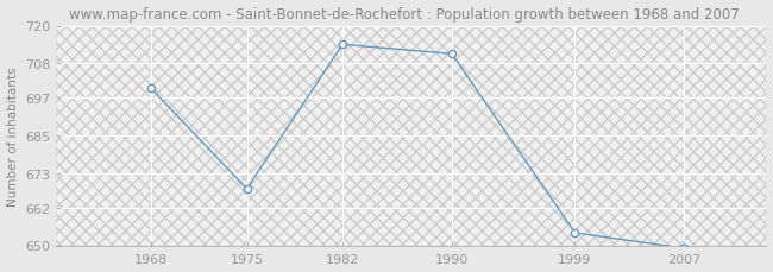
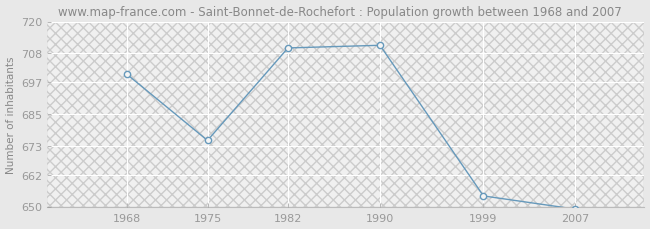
1975: 668 -> 675
1982: 714 -> 710
